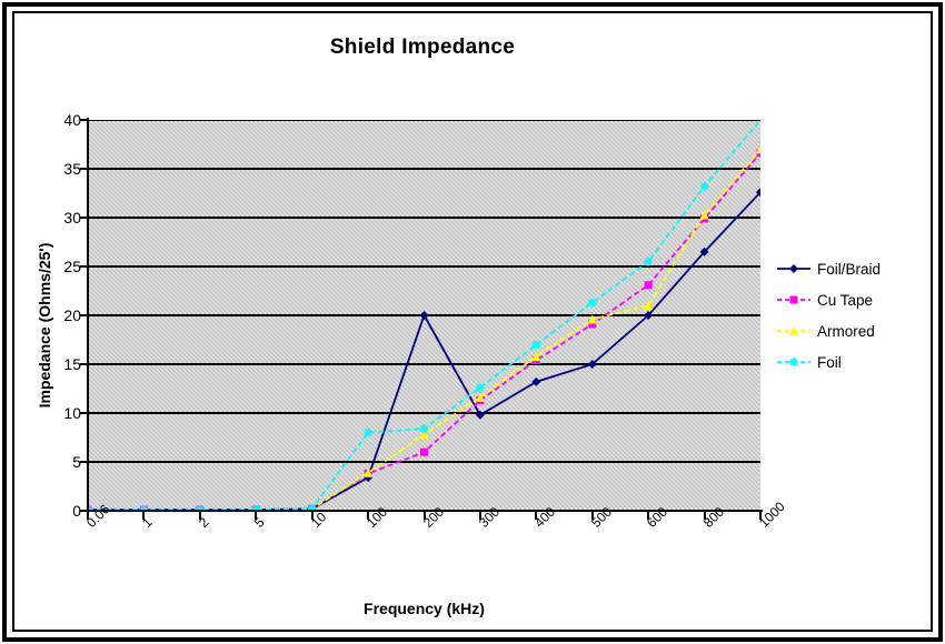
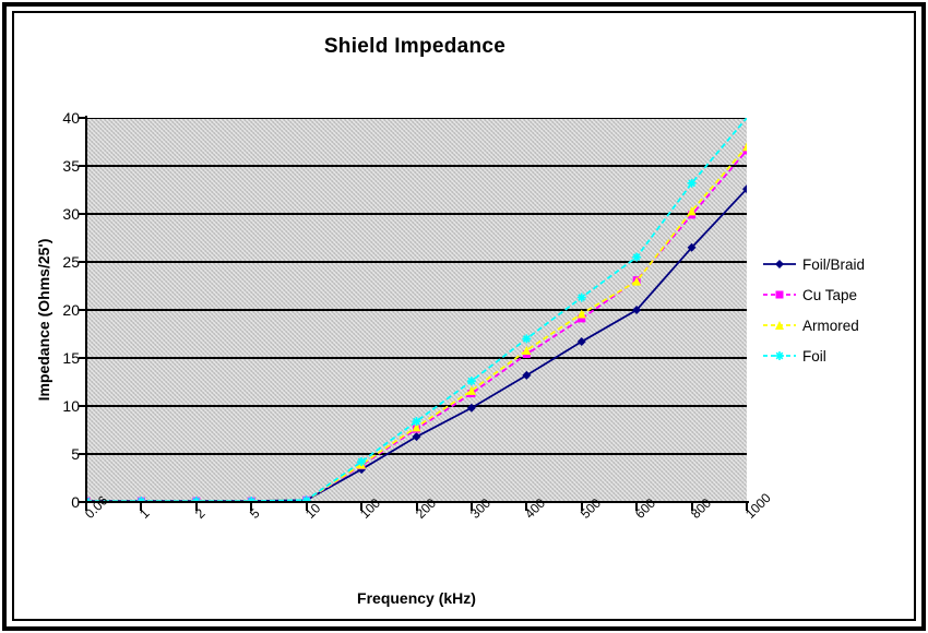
Foil/100: 8 -> 4
Foil/Braid/200: 20 -> 7
Cu Tape/200: 6 -> 8
Foil/Braid/500: 15 -> 17
Armored/600: 21 -> 23
